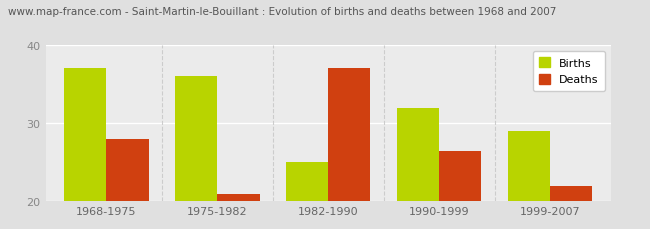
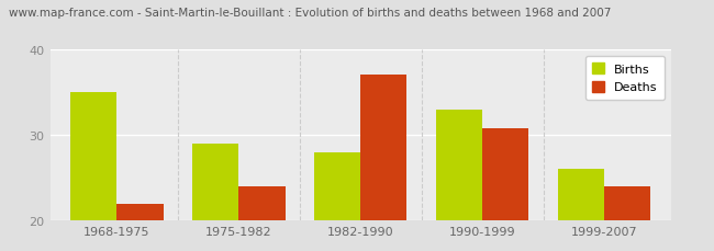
Births/1968-1975: 37 -> 35
Deaths/1968-1975: 28.0 -> 22.0
Births/1975-1982: 36 -> 29
Deaths/1975-1982: 21.0 -> 24.0
Births/1982-1990: 25 -> 28
Births/1990-1999: 32 -> 33
Deaths/1990-1999: 26.5 -> 30.8
Births/1999-2007: 29 -> 26
Deaths/1999-2007: 22.0 -> 24.0
